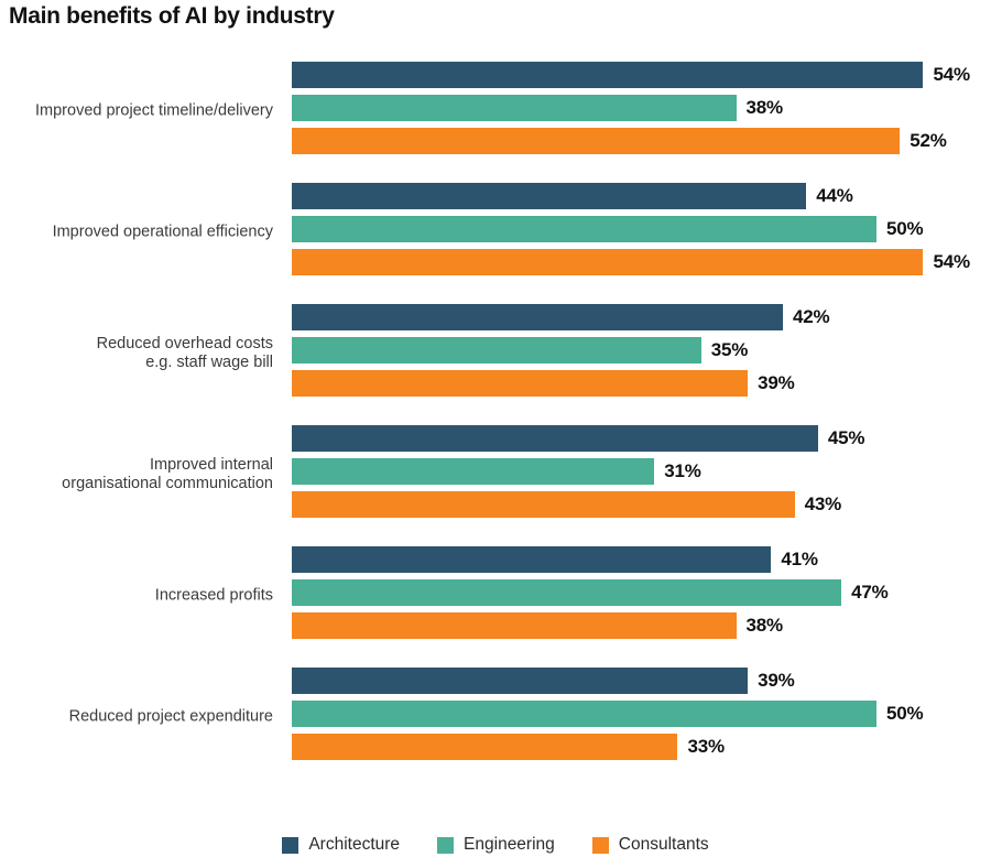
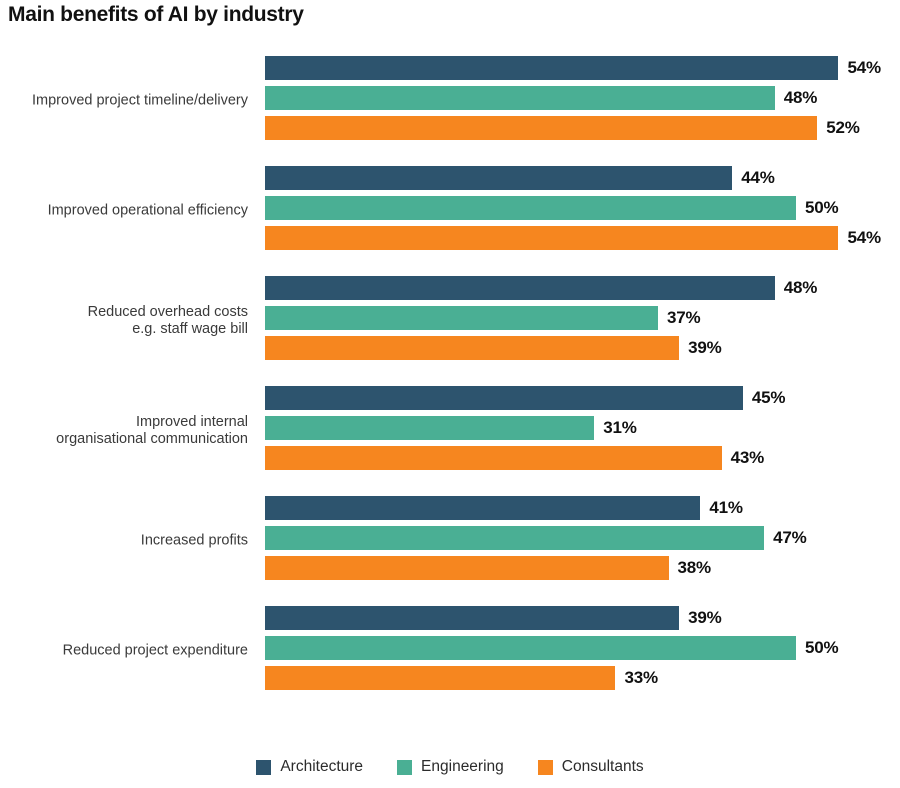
Engineering/Improved project timeline/delivery: 38% -> 48%
Architecture/Reduced overhead costs e.g. staff wage bill: 42% -> 48%
Engineering/Reduced overhead costs e.g. staff wage bill: 35% -> 37%
